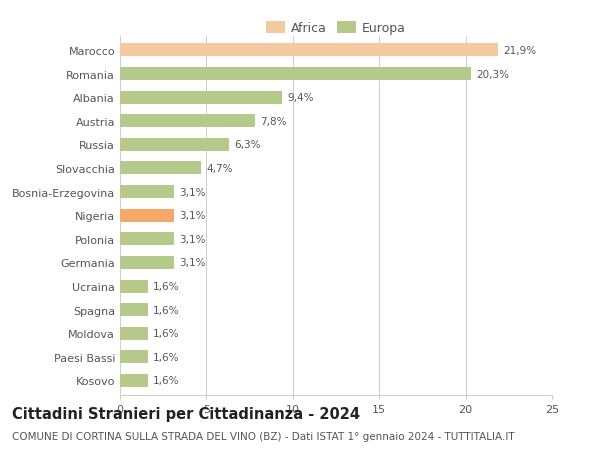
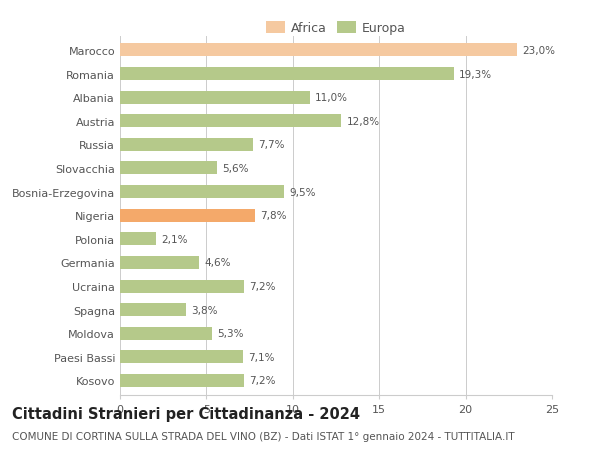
Marocco: 21,9% -> 23,0%
Romania: 20,3% -> 19,3%
Albania: 9,4% -> 11,0%
Austria: 7,8% -> 12,8%
Russia: 6,3% -> 7,7%
Slovacchia: 4,7% -> 5,6%
Bosnia-Erzegovina: 3,1% -> 9,5%
Nigeria: 3,1% -> 7,8%
Polonia: 3,1% -> 2,1%
Germania: 3,1% -> 4,6%
Ucraina: 1,6% -> 7,2%
Spagna: 1,6% -> 3,8%
Moldova: 1,6% -> 5,3%
Paesi Bassi: 1,6% -> 7,1%
Kosovo: 1,6% -> 7,2%
